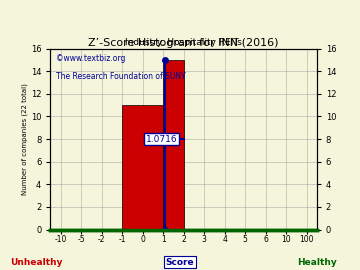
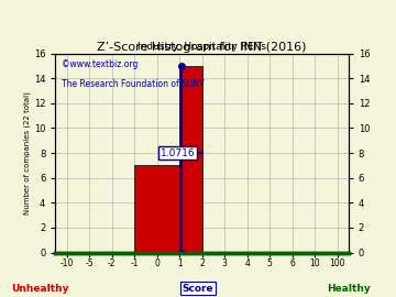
0: 11 -> 7
